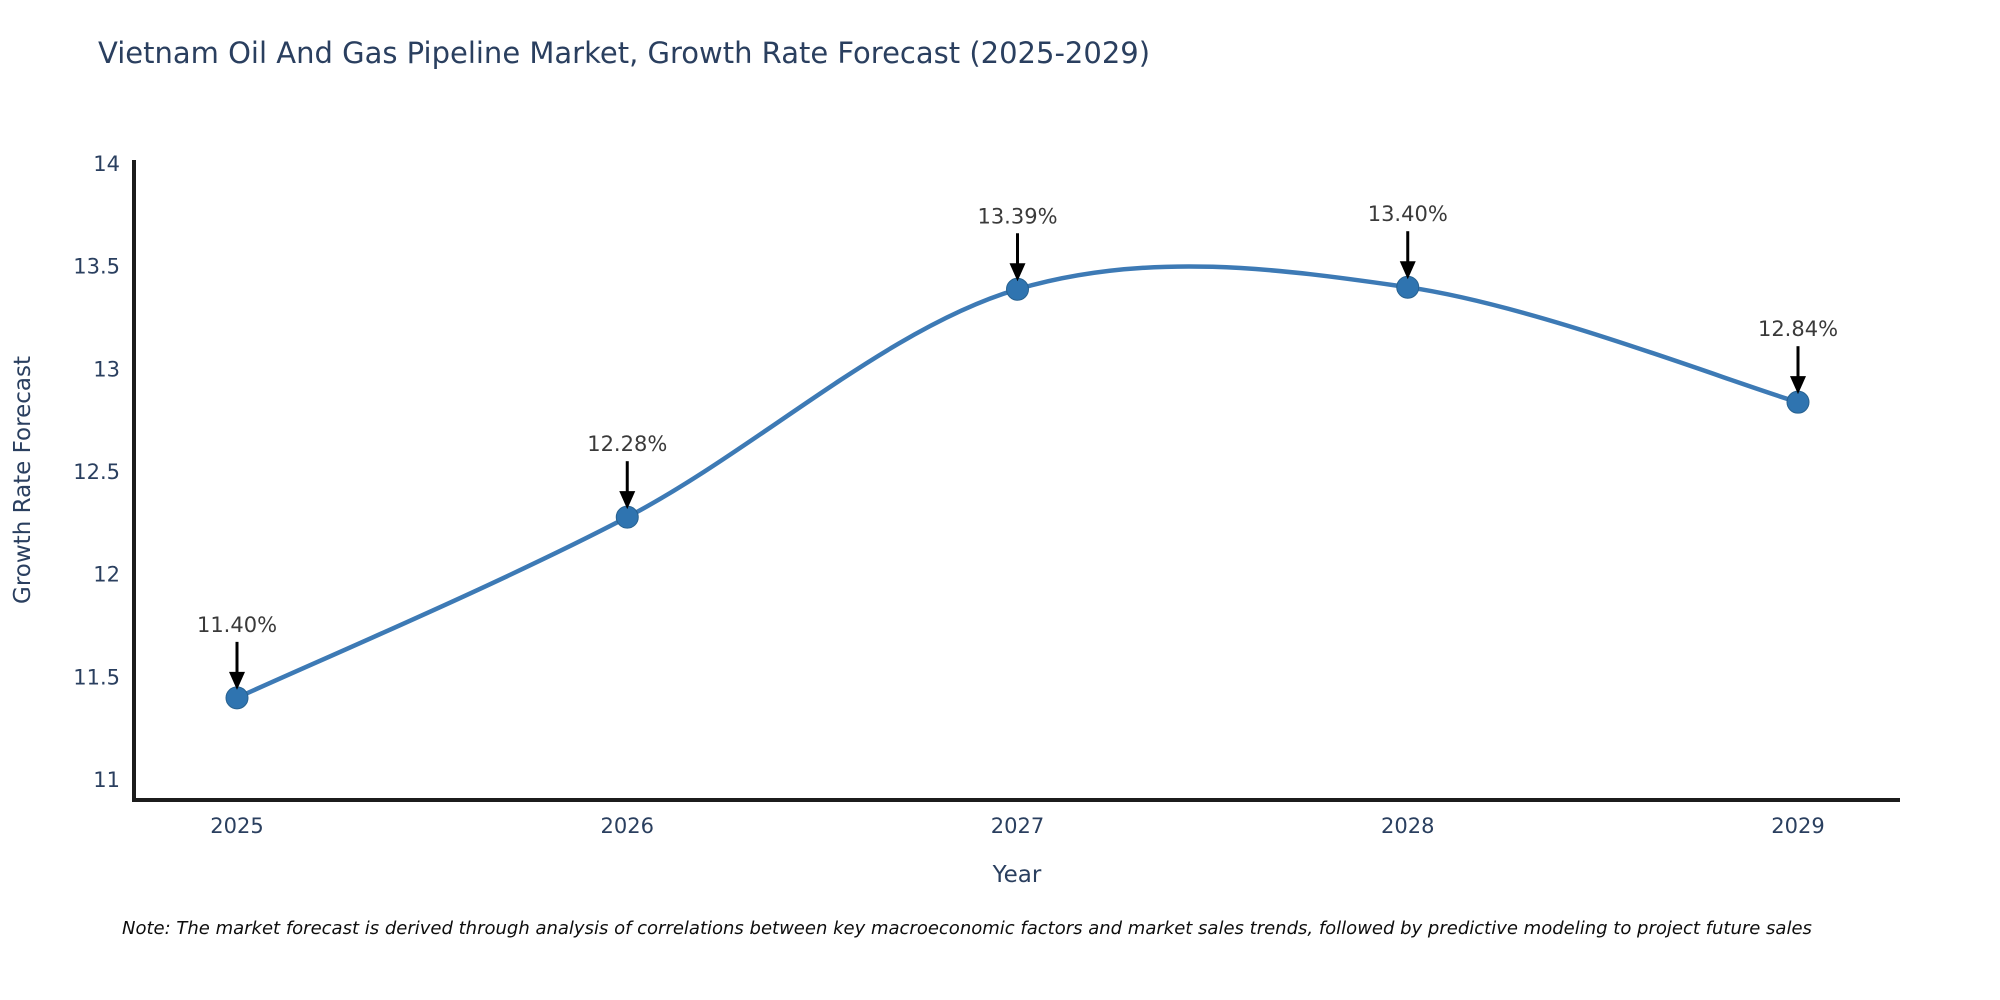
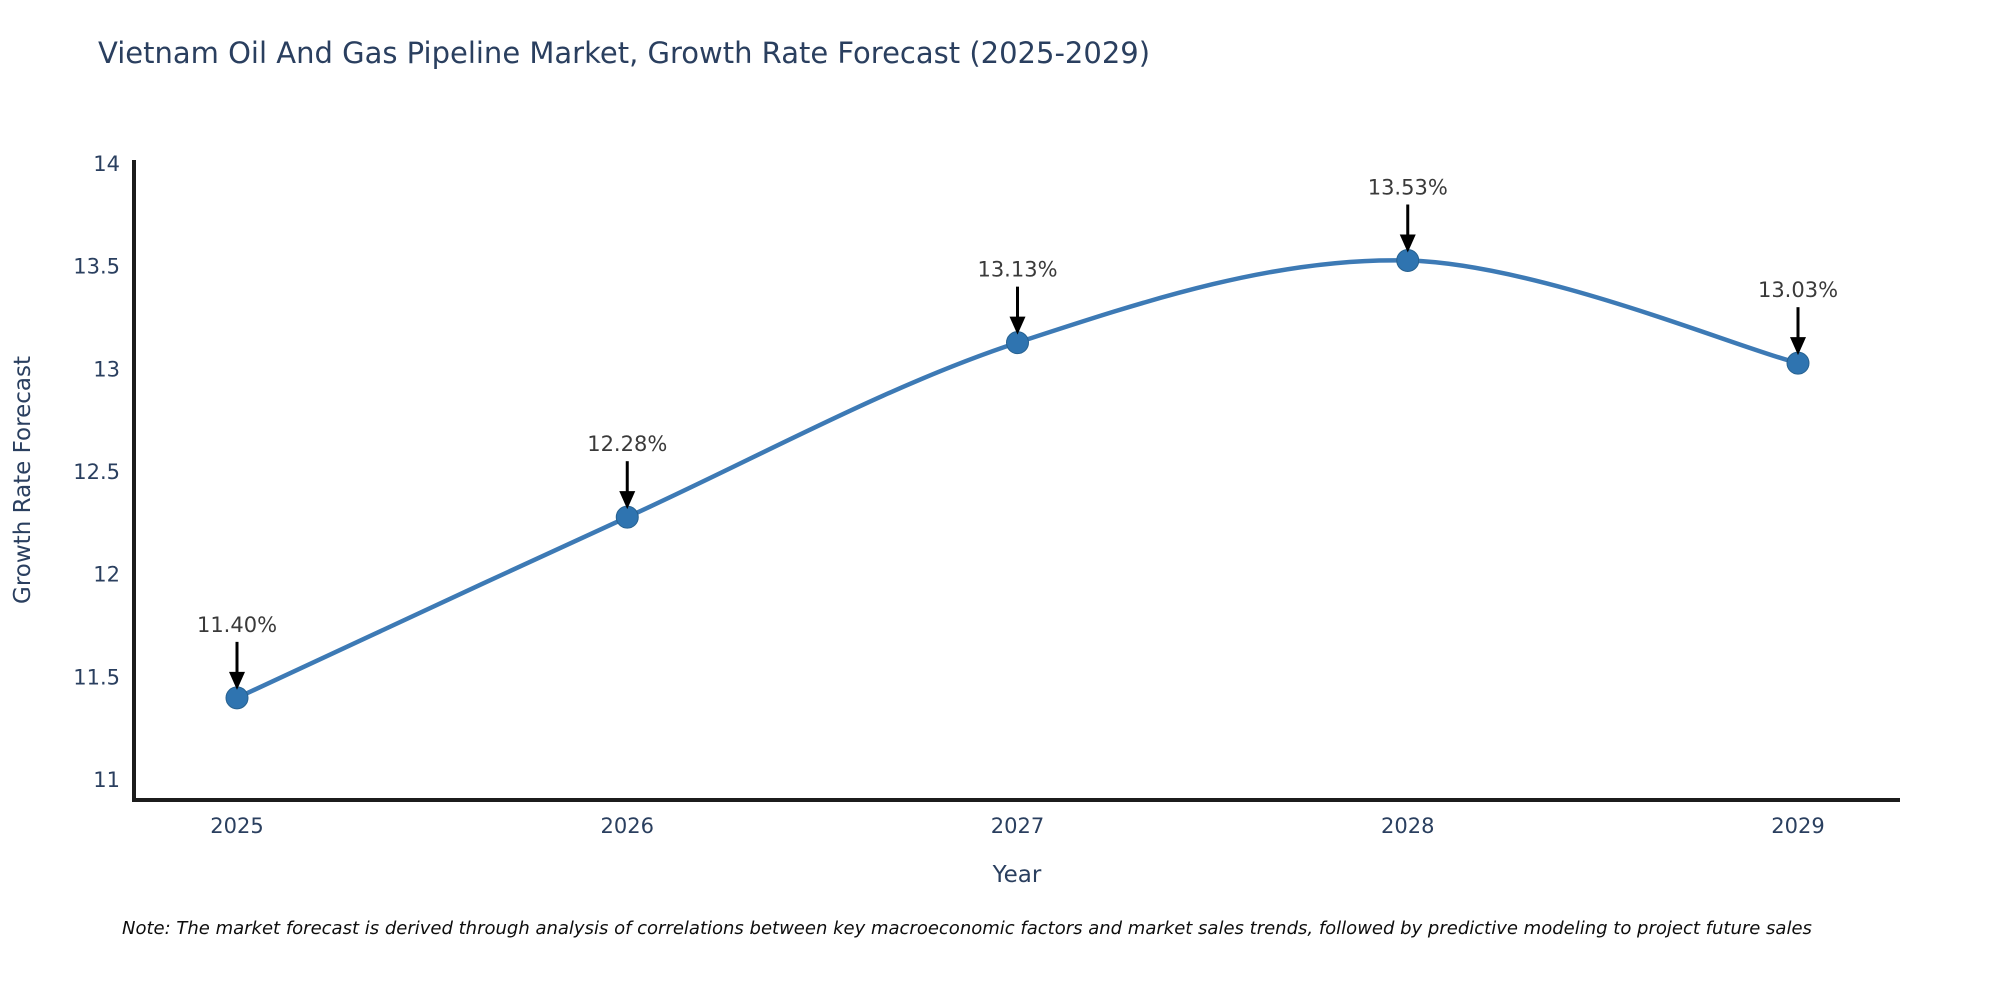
2027: 13.39% -> 13.13%
2028: 13.40% -> 13.53%
2029: 12.84% -> 13.03%
